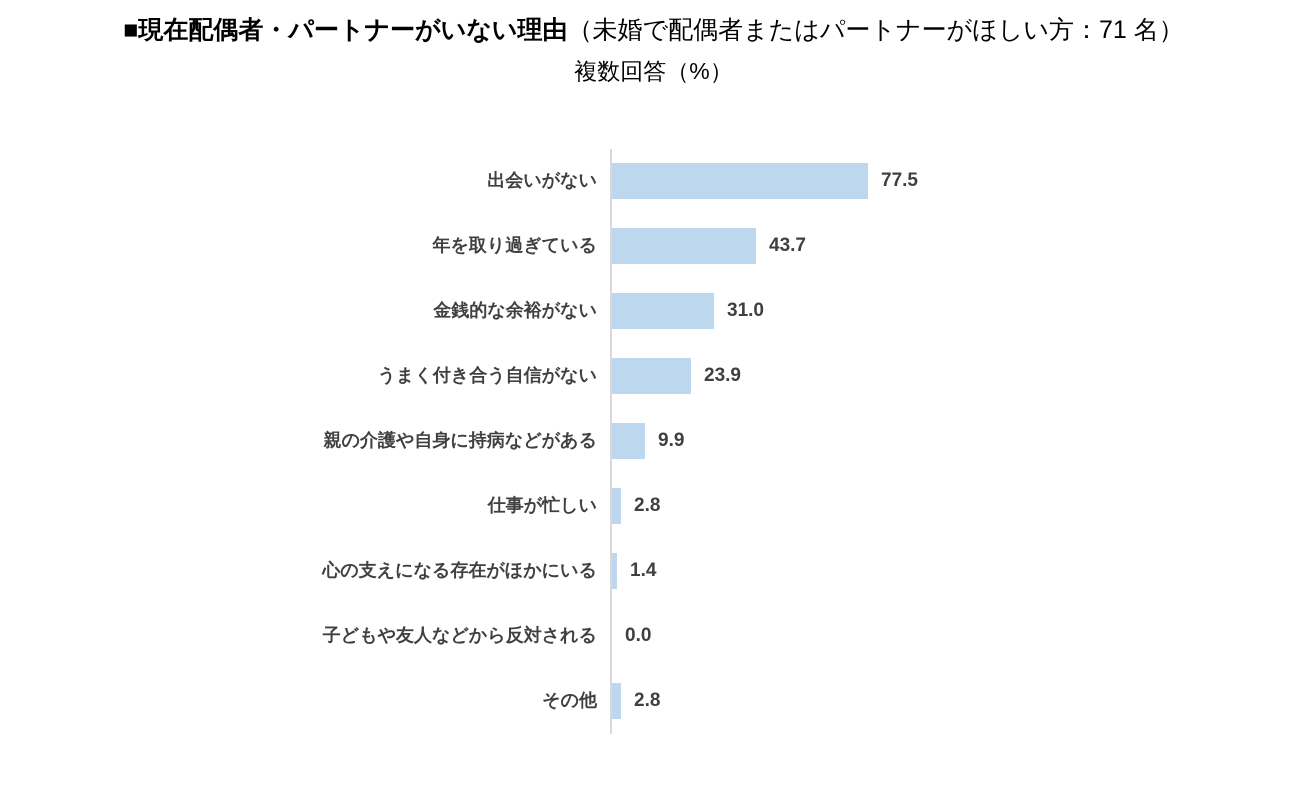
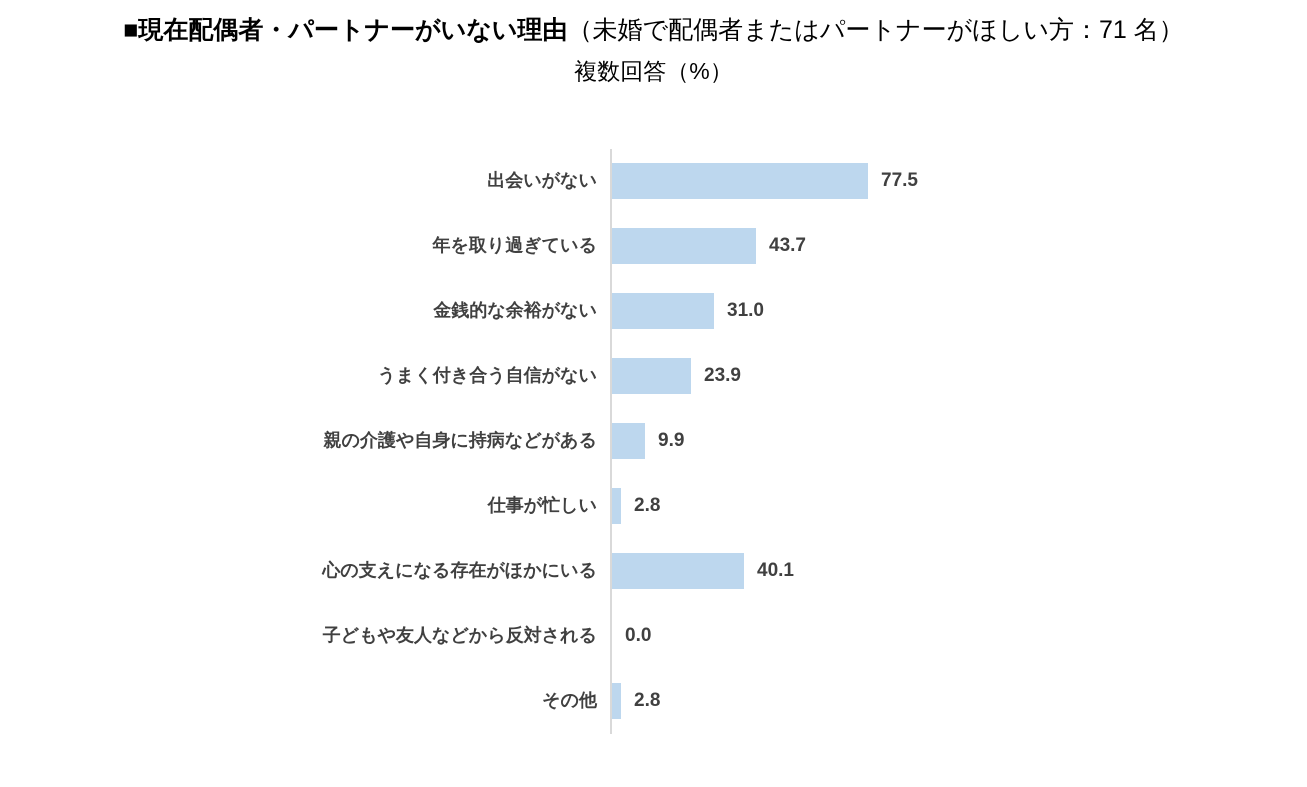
心の支えになる存在がほかにいる: 1.4 -> 40.1
